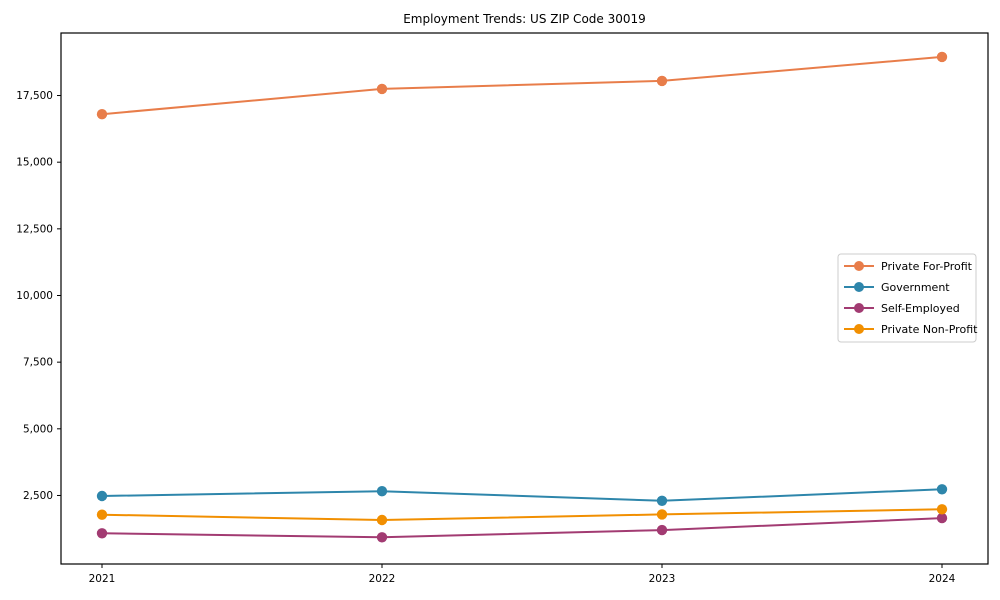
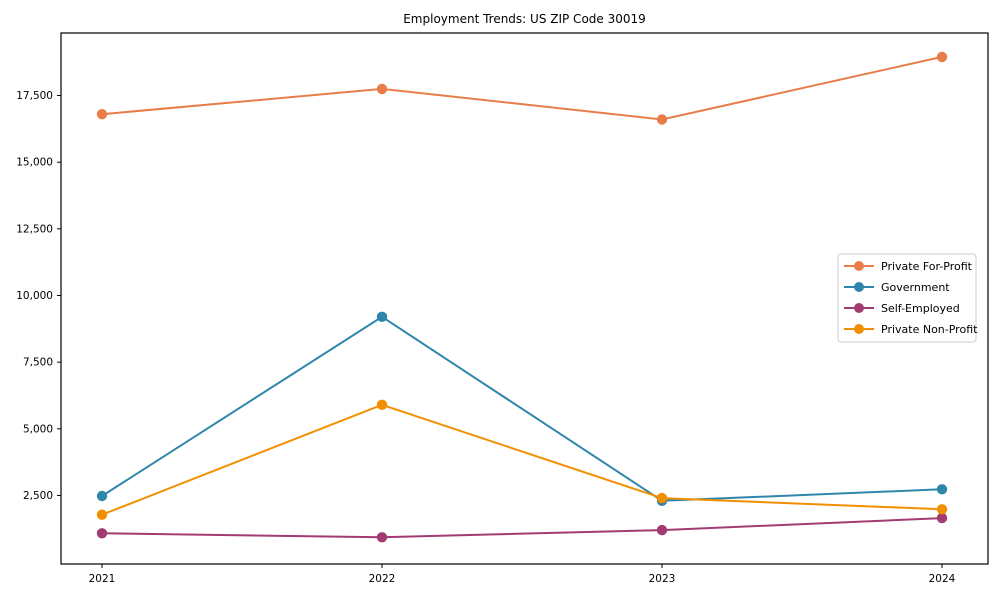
Government/2022: 2700 -> 9200
Private Non-Profit/2022: 1600 -> 5900
Private For-Profit/2023: 18000 -> 16600
Private Non-Profit/2023: 1800 -> 2400
